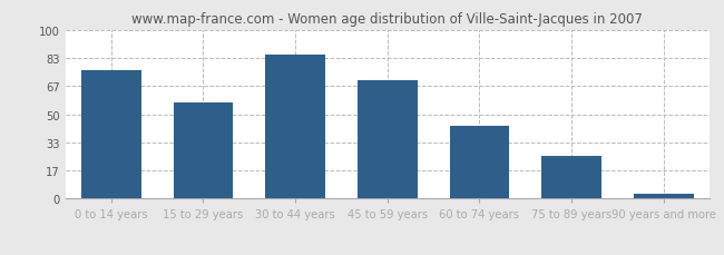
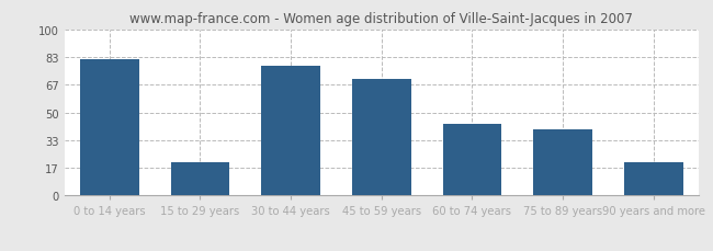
0 to 14 years: 76 -> 82
15 to 29 years: 57 -> 20
30 to 44 years: 85 -> 78
75 to 89 years: 25 -> 40
90 years and more: 3 -> 20
